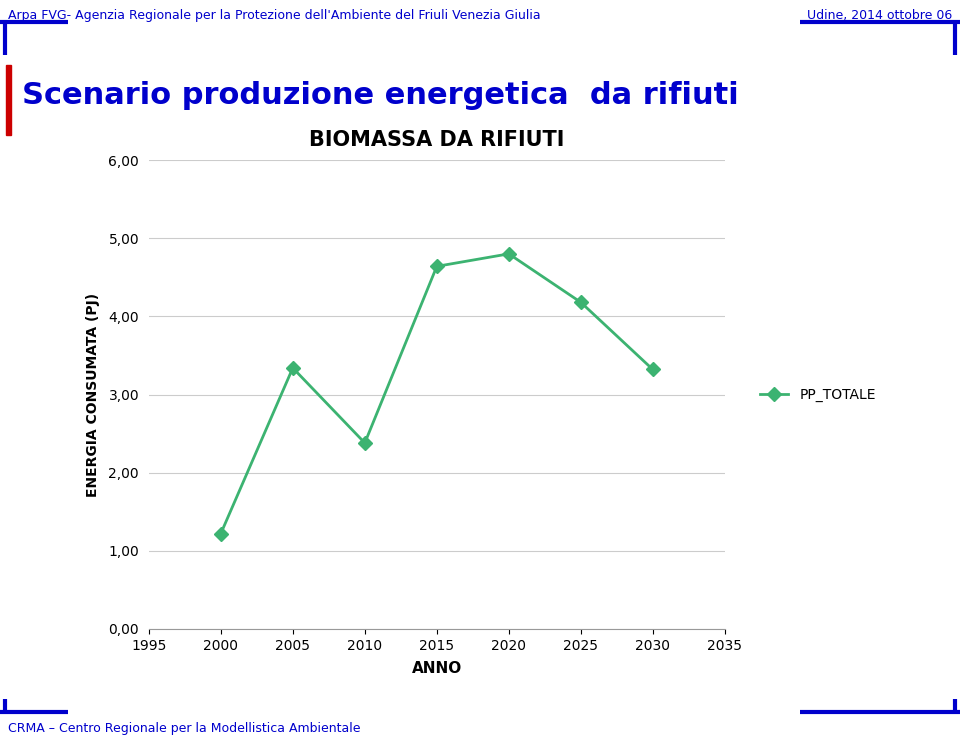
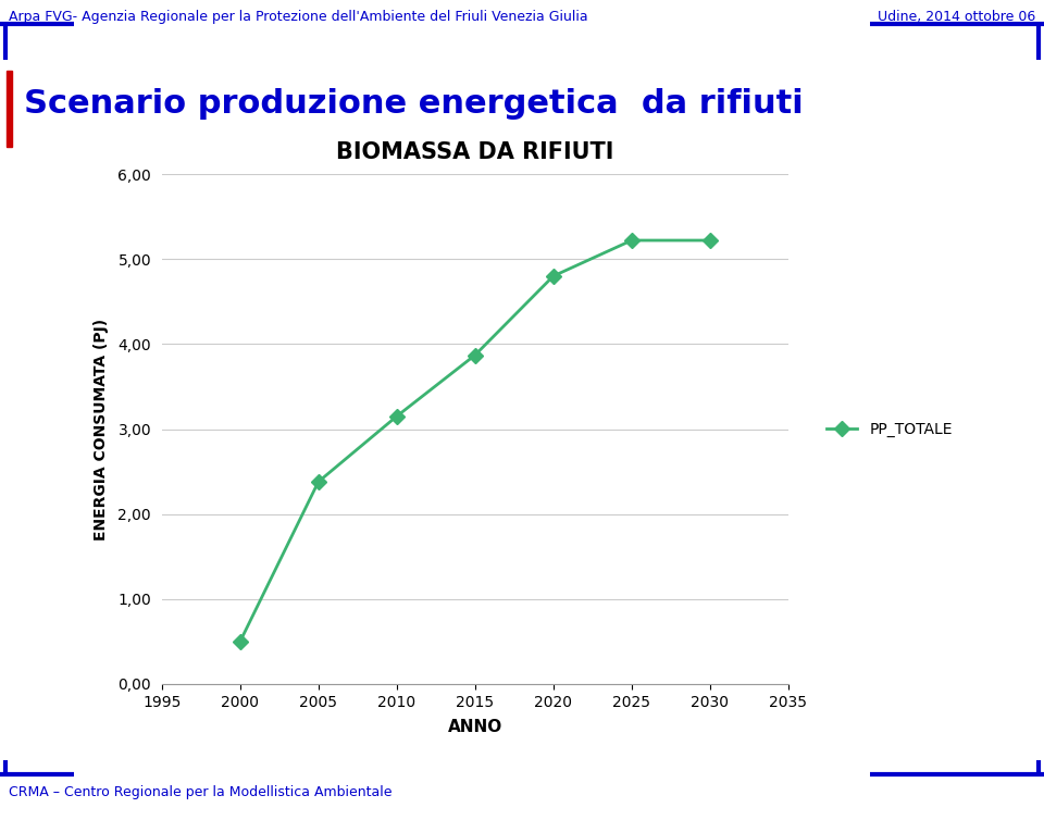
2000: 1,22 -> 0,50
2005: 3,34 -> 2,38
2010: 2,38 -> 3,15
2015: 4,64 -> 3,87
2025: 4,18 -> 5,22
2030: 3,32 -> 5,22
